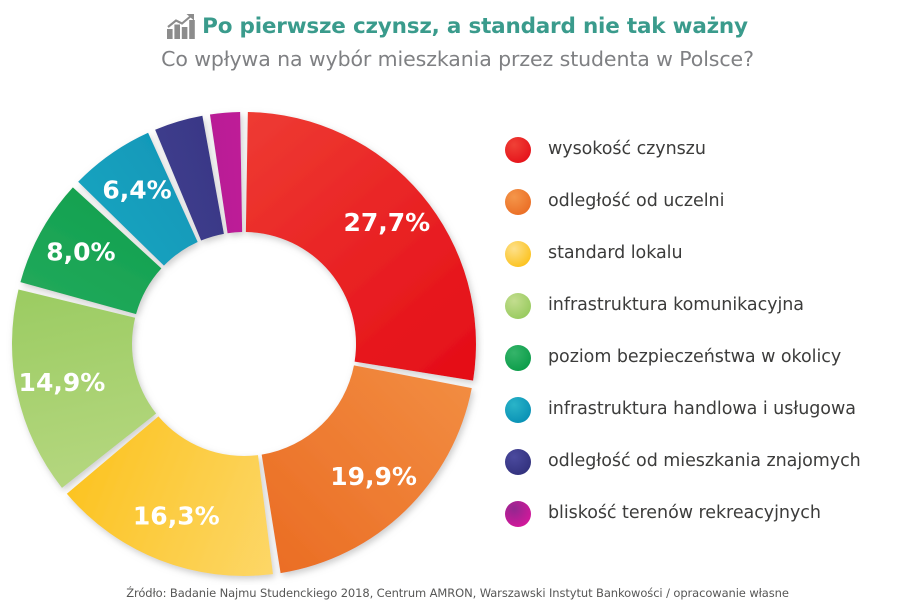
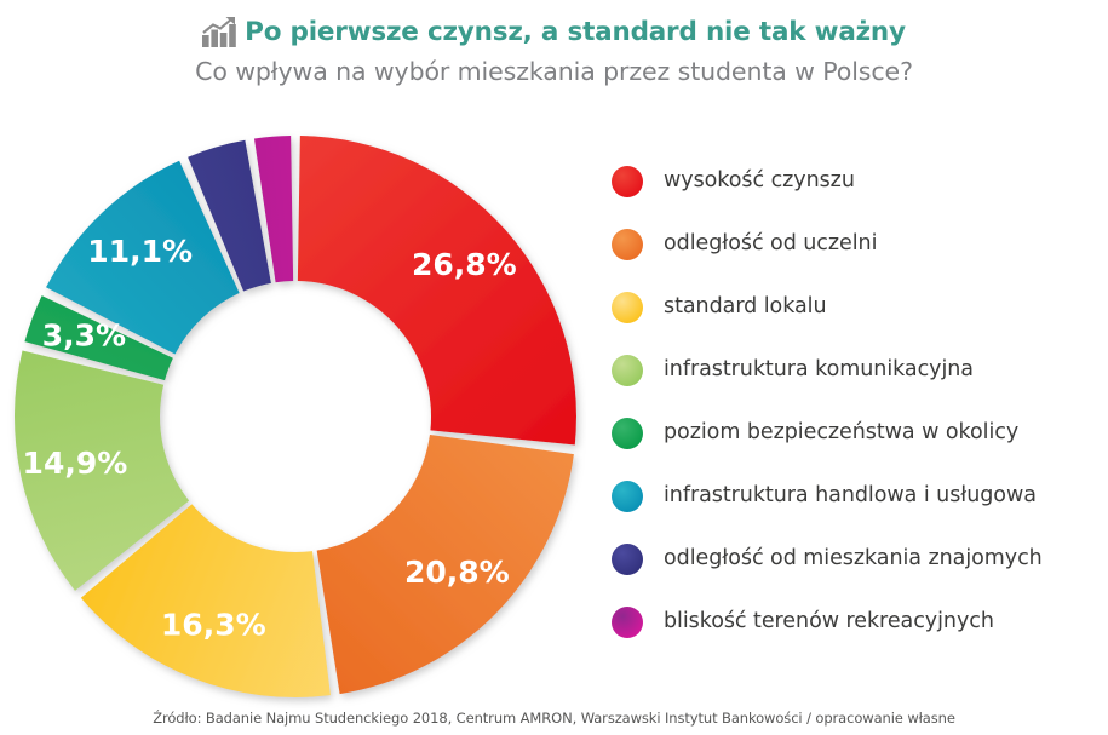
wysokość czynszu: 27,7% -> 26,8%
odległość od uczelni: 19,9% -> 20,8%
poziom bezpieczeństwa w okolicy: 8,0% -> 3,3%
infrastruktura handlowa i usługowa: 6,4% -> 11,1%
